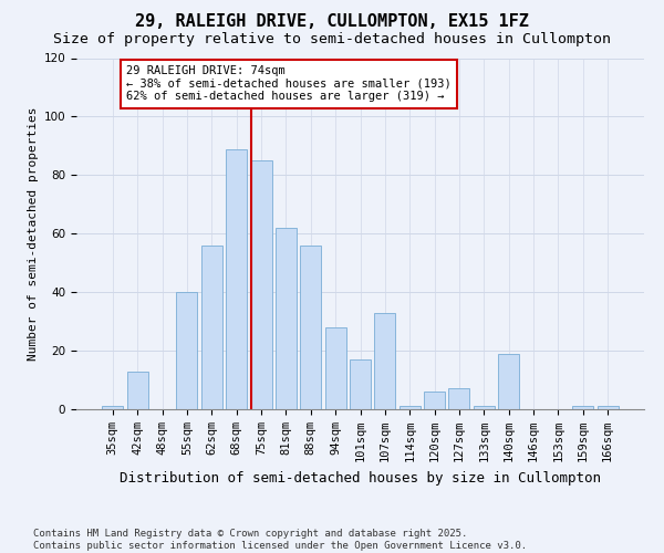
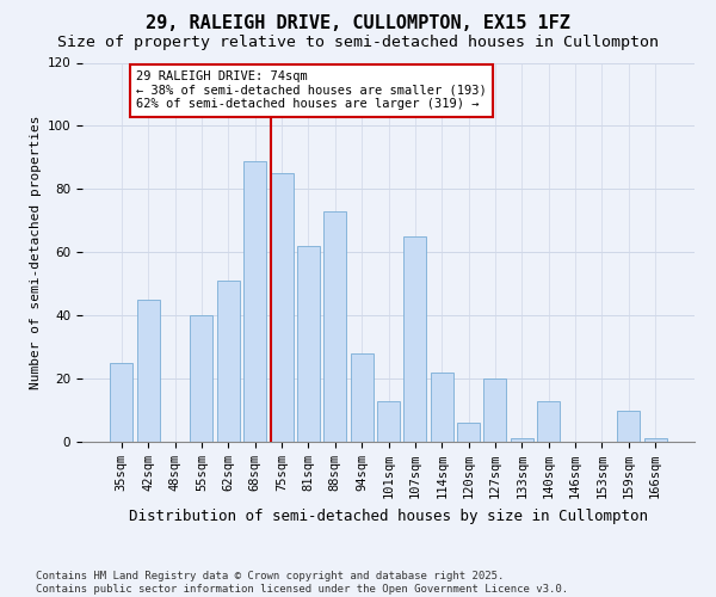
35sqm: 1 -> 25
42sqm: 13 -> 45
62sqm: 56 -> 51
88sqm: 56 -> 73
101sqm: 17 -> 13
107sqm: 33 -> 65
114sqm: 1 -> 22
127sqm: 7 -> 20
140sqm: 19 -> 13
159sqm: 1 -> 10
